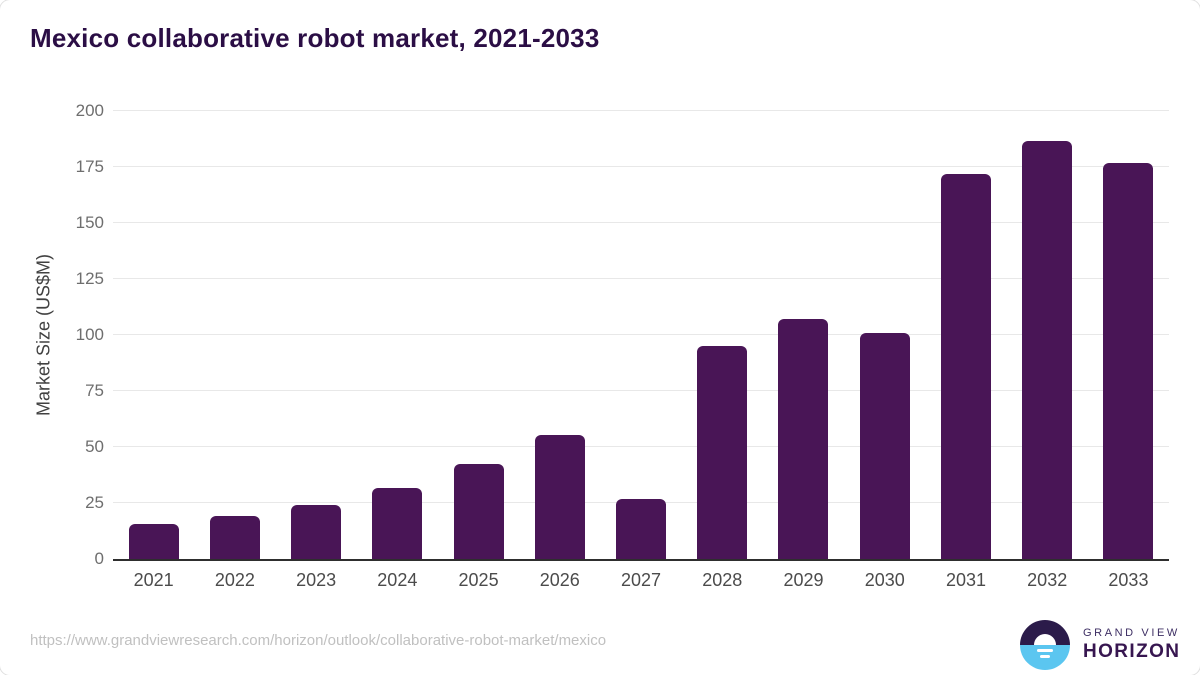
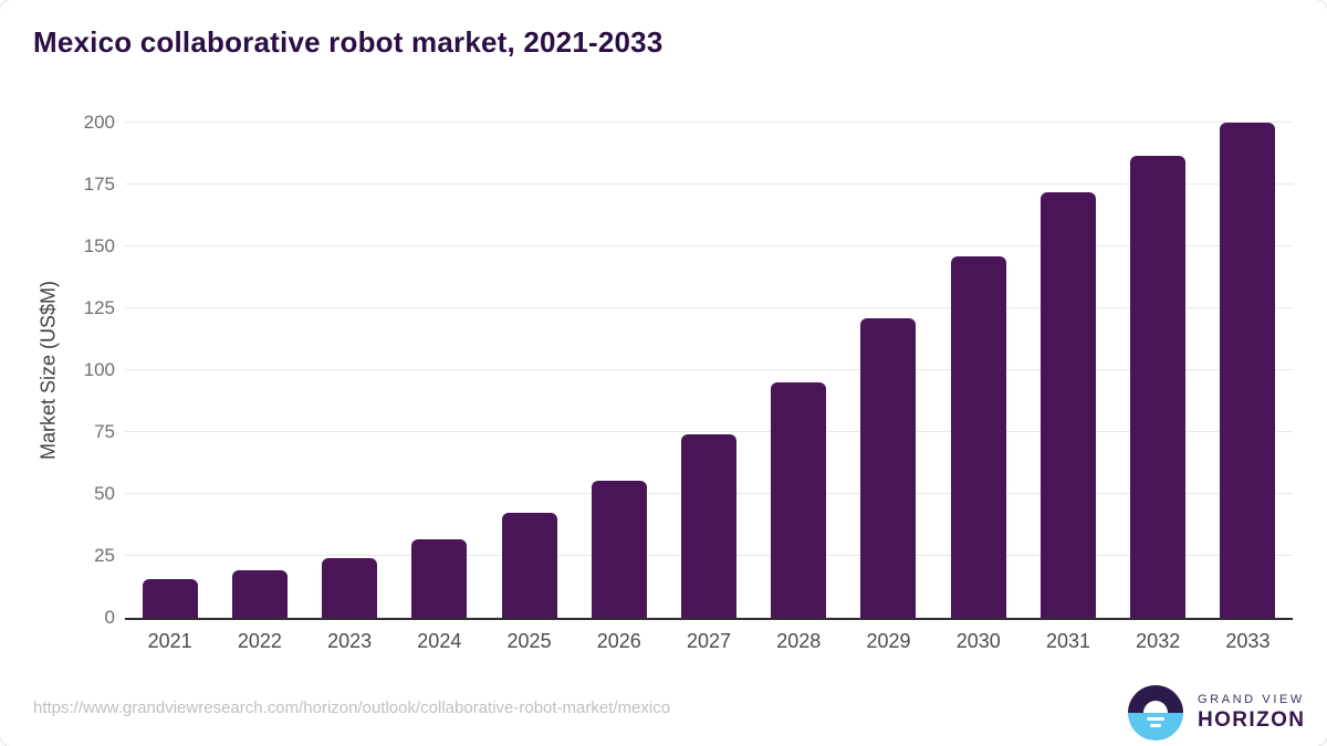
2027: 27 -> 74
2029: 107 -> 121
2030: 101 -> 146
2033: 177 -> 200
